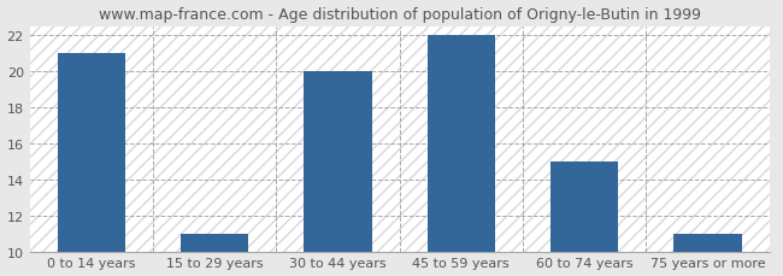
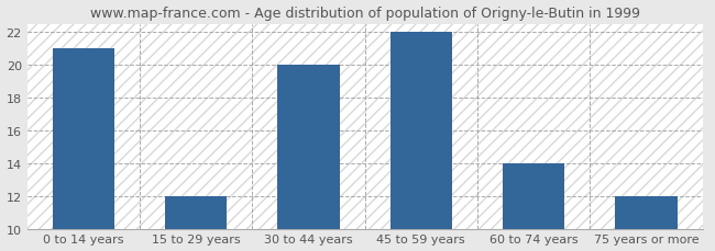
15 to 29 years: 11 -> 12
60 to 74 years: 15 -> 14
75 years or more: 11 -> 12
